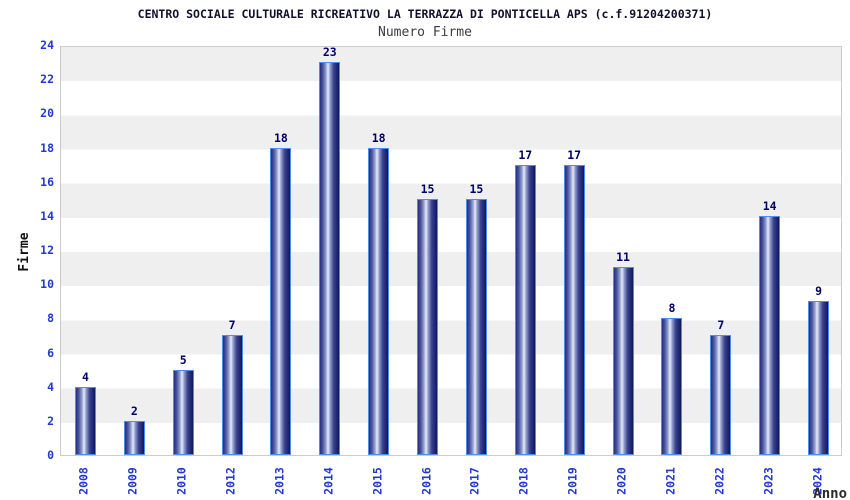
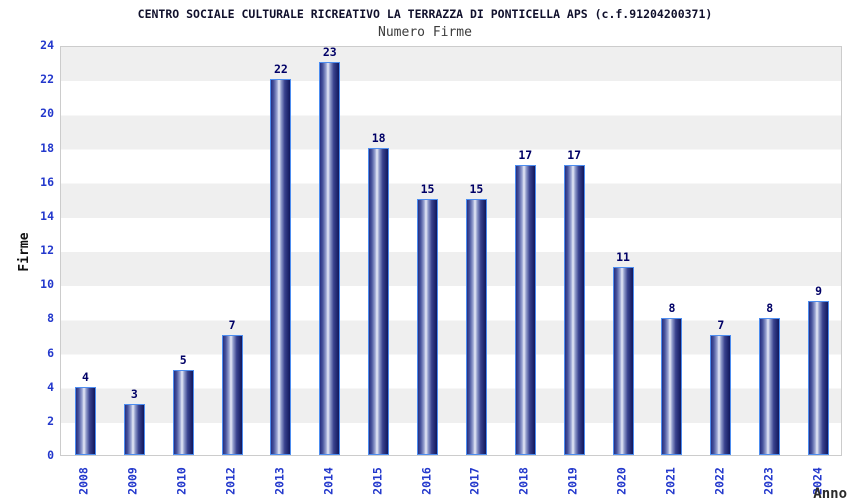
2009: 2 -> 3
2013: 18 -> 22
2023: 14 -> 8
